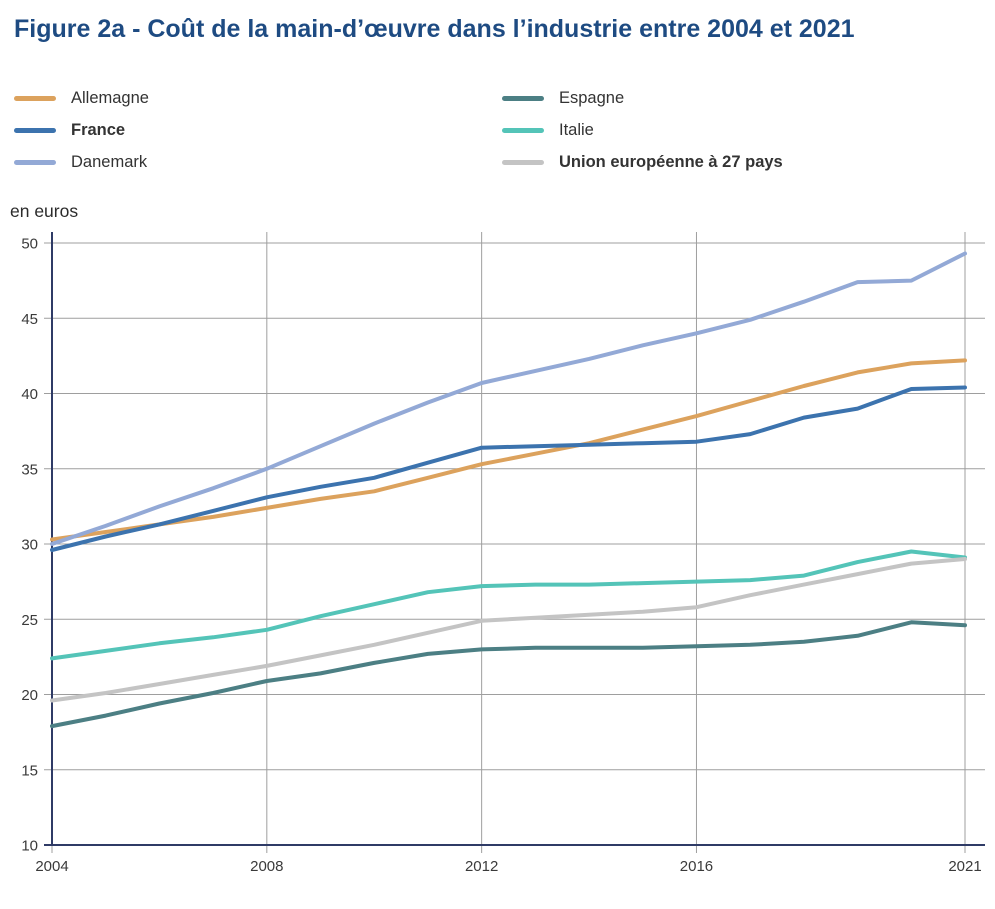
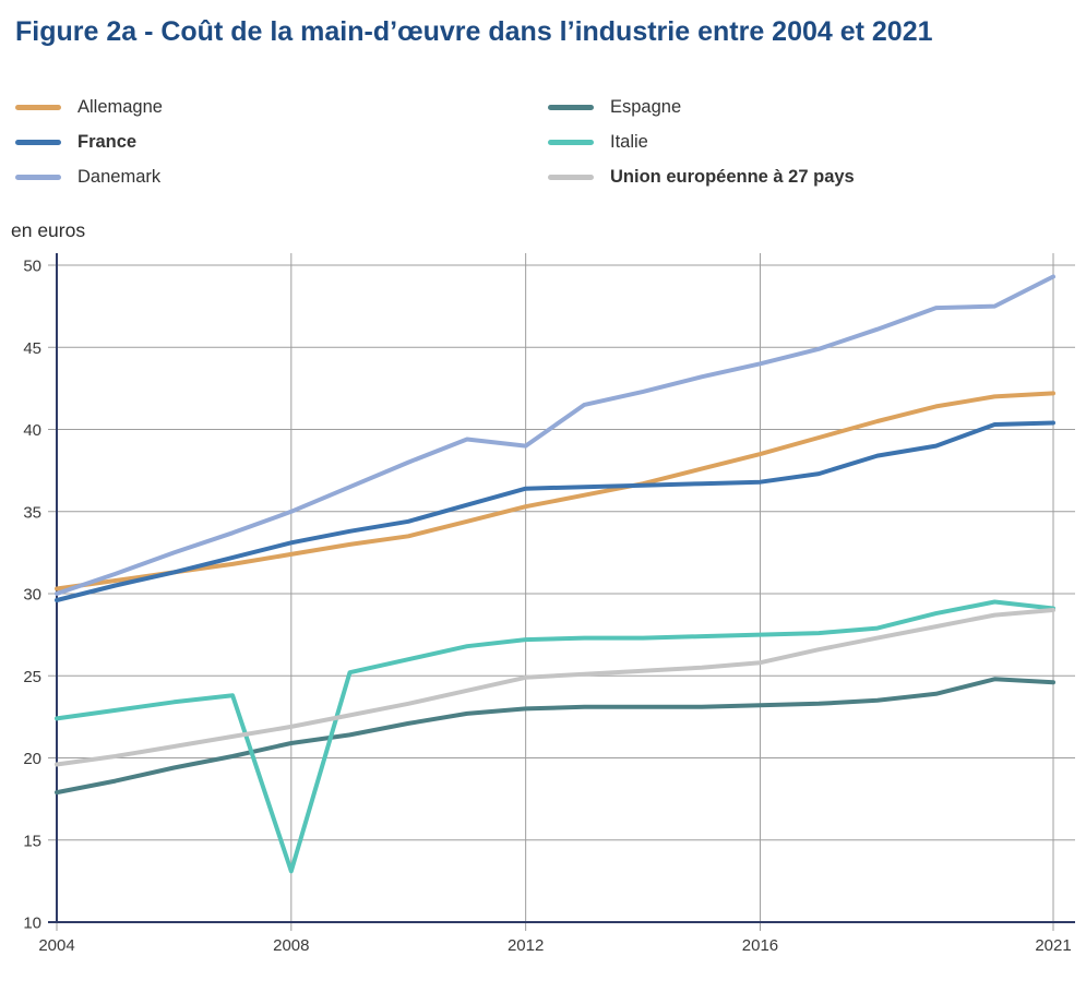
Italie/2008: 24.3 -> 13.1
Danemark/2012: 40.7 -> 39.0
